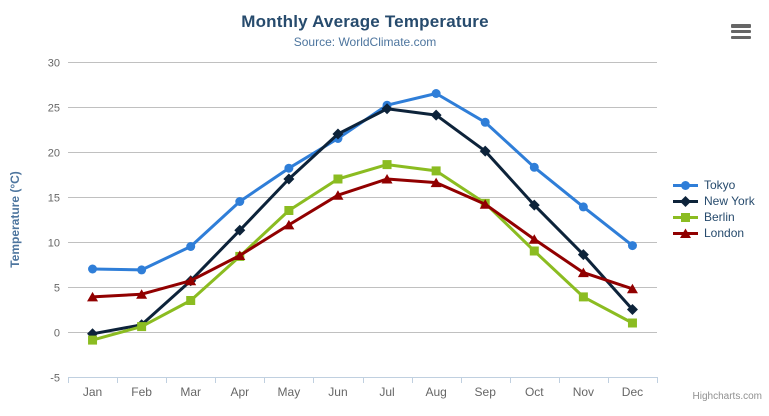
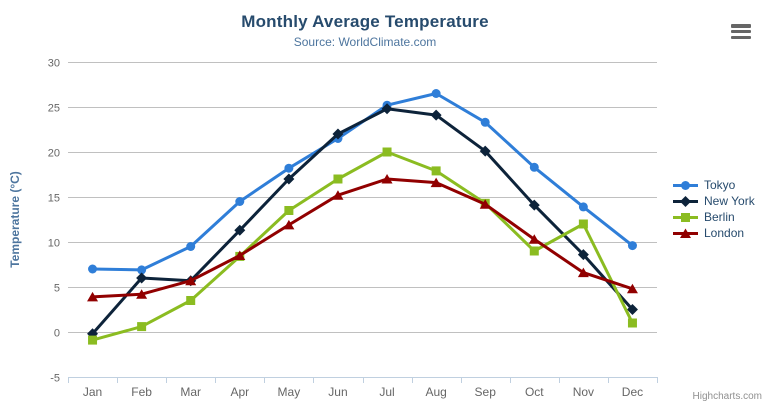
New York/Feb: 1 -> 6
Berlin/Jul: 19 -> 20
Berlin/Nov: 4 -> 12
